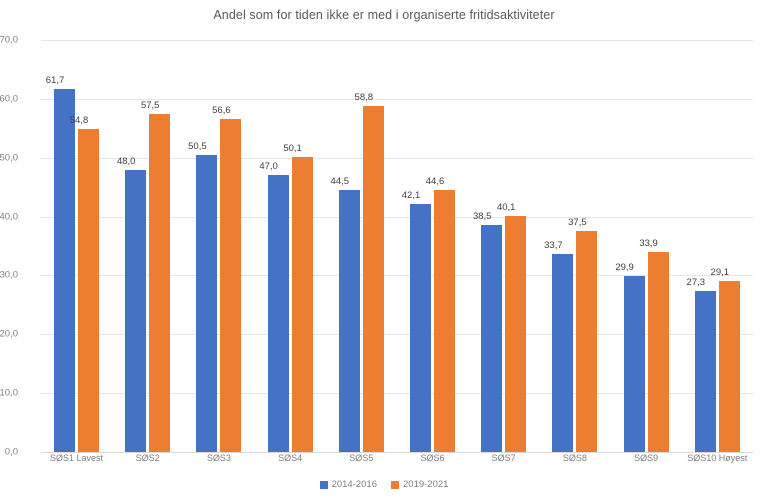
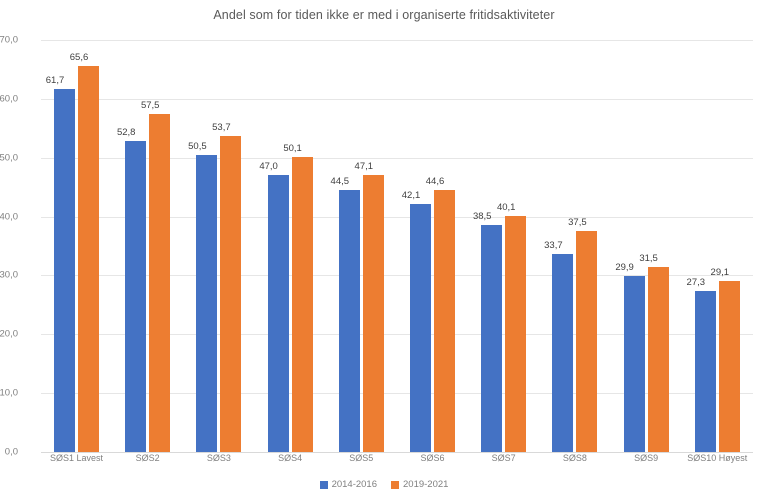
2019-2021/SØS1 Lavest: 54,8 -> 65,6
2014-2016/SØS2: 48,0 -> 52,8
2019-2021/SØS3: 56,6 -> 53,7
2019-2021/SØS5: 58,8 -> 47,1
2019-2021/SØS9: 33,9 -> 31,5
